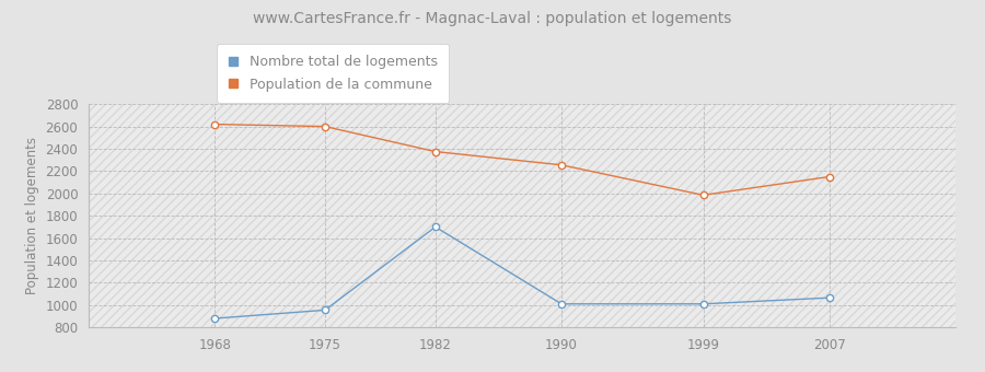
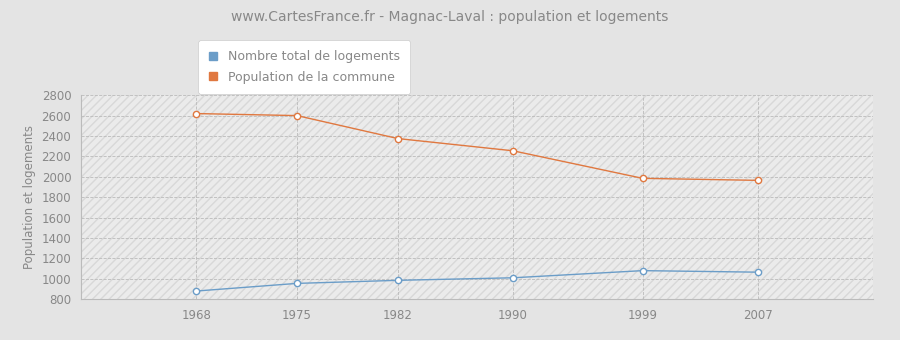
Nombre total de logements/1982: 1700 -> 980
Nombre total de logements/1999: 1010 -> 1080
Population de la commune/2007: 2150 -> 1960
